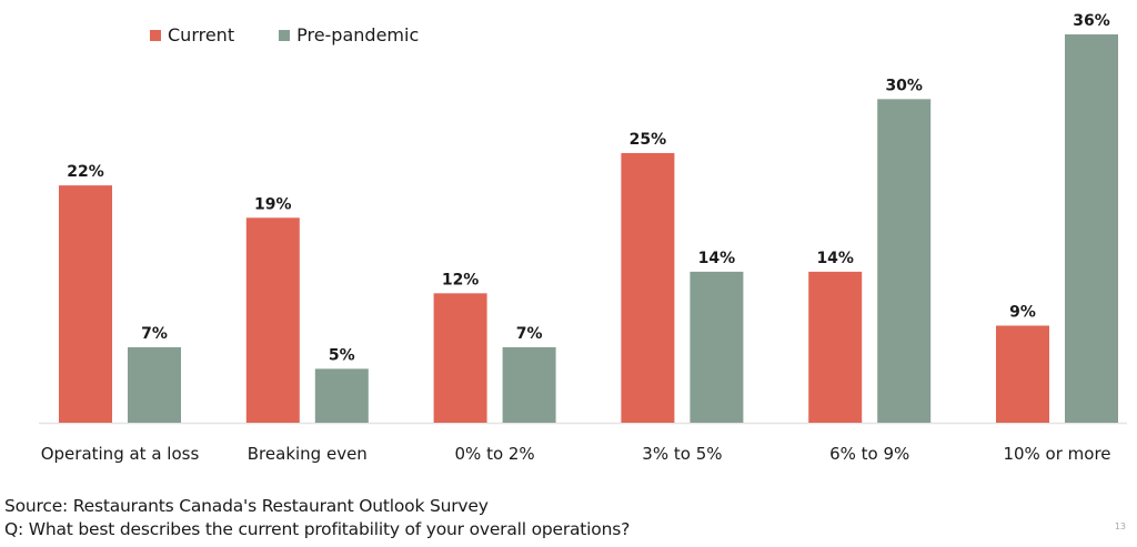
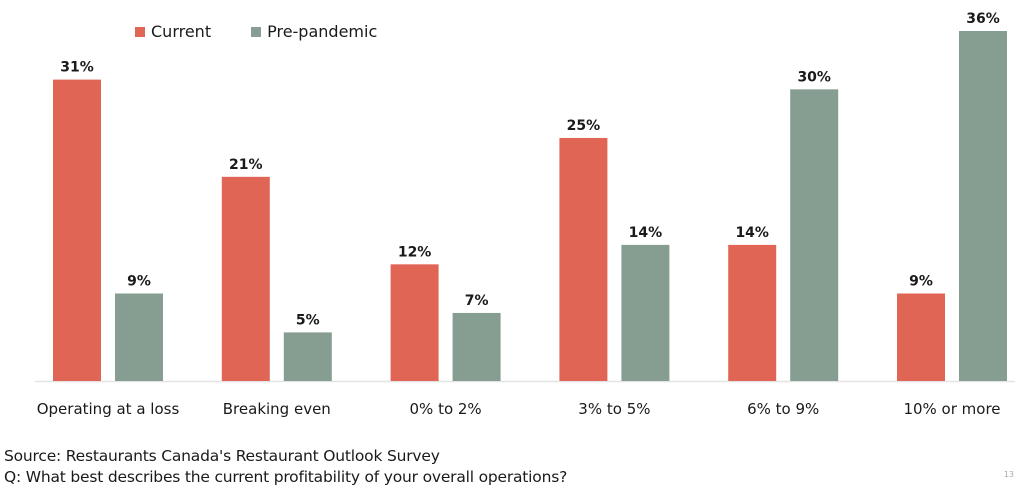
Current/Operating at a loss: 22% -> 31%
Pre-pandemic/Operating at a loss: 7% -> 9%
Current/Breaking even: 19% -> 21%
